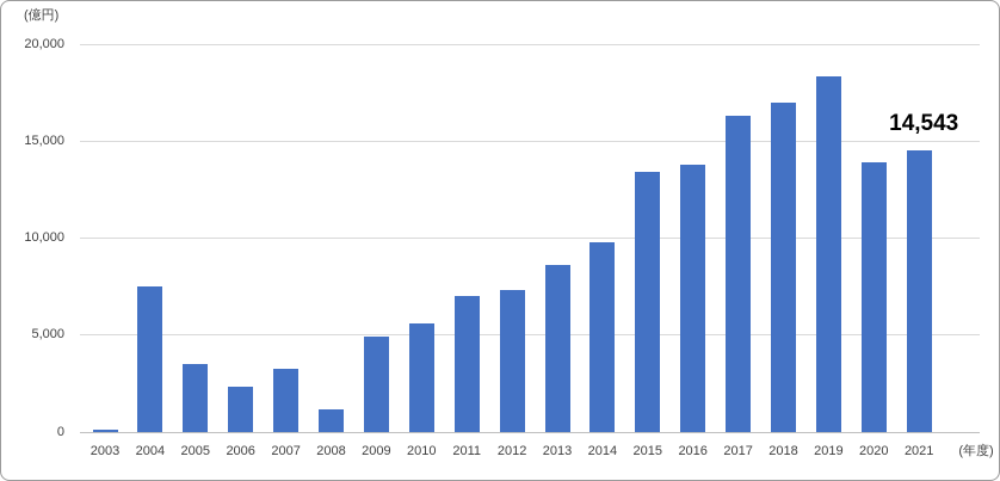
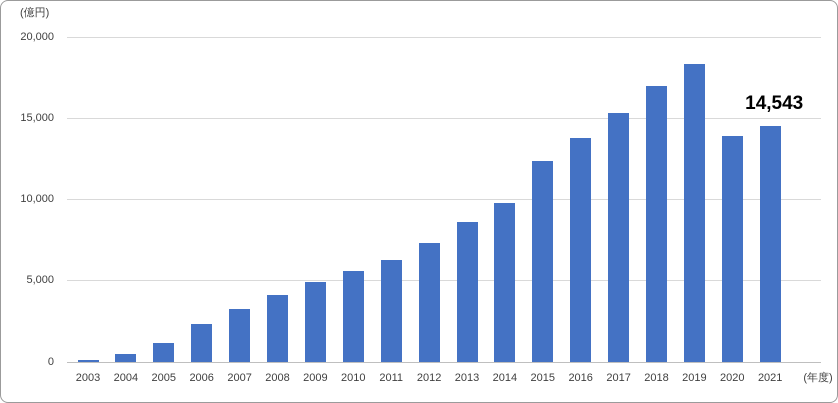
2004: 7500 -> 500
2005: 3500 -> 1200
2008: 1200 -> 4200
2011: 7000 -> 6200
2015: 13400 -> 12400
2017: 16300 -> 15300
